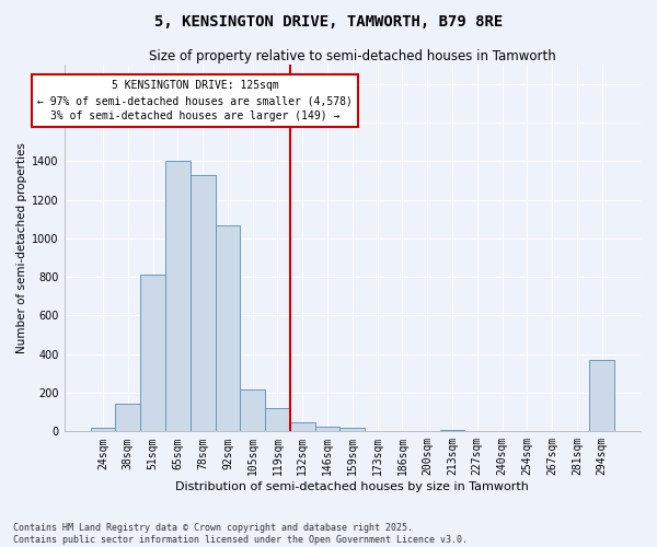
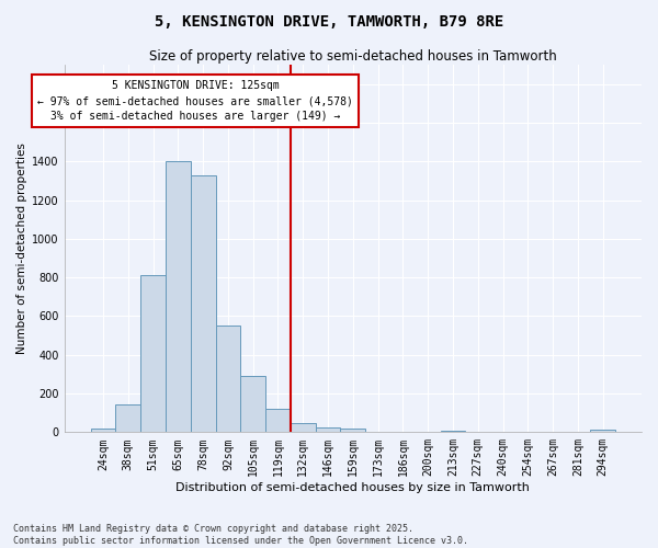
92sqm: 1070 -> 550
105sqm: 220 -> 290
294sqm: 370 -> 20
